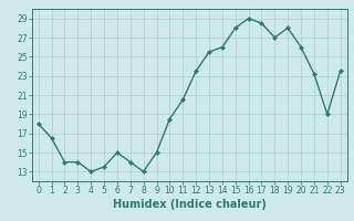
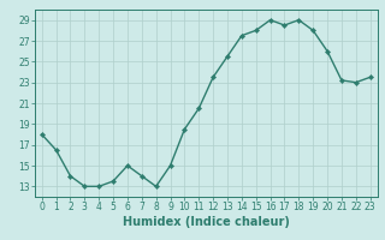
3: 14.0 -> 13.0
14: 26.0 -> 27.5
18: 27.0 -> 29.0
22: 19.0 -> 23.0
